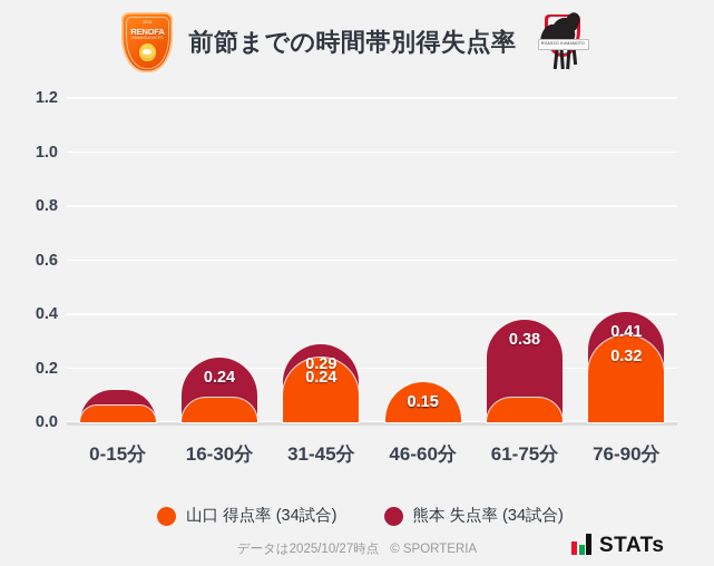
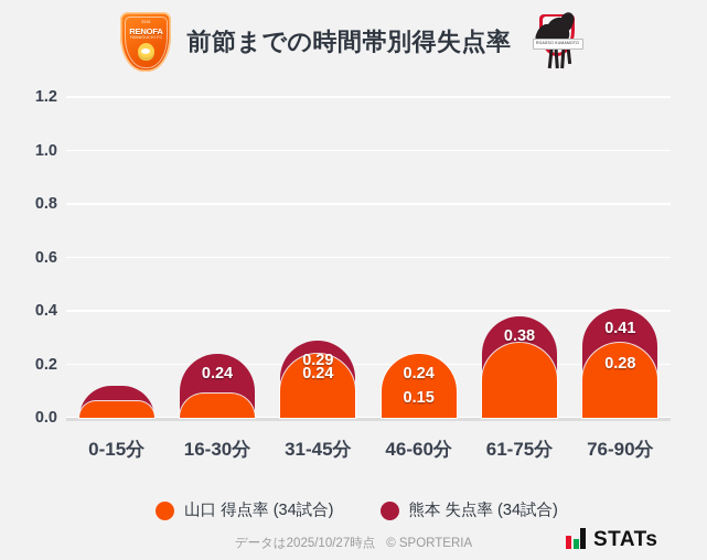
山口 得点率 (34試合)/46-60分: 0.15 -> 0.24
山口 得点率 (34試合)/61-75分: 0.09 -> 0.28
山口 得点率 (34試合)/76-90分: 0.32 -> 0.28
